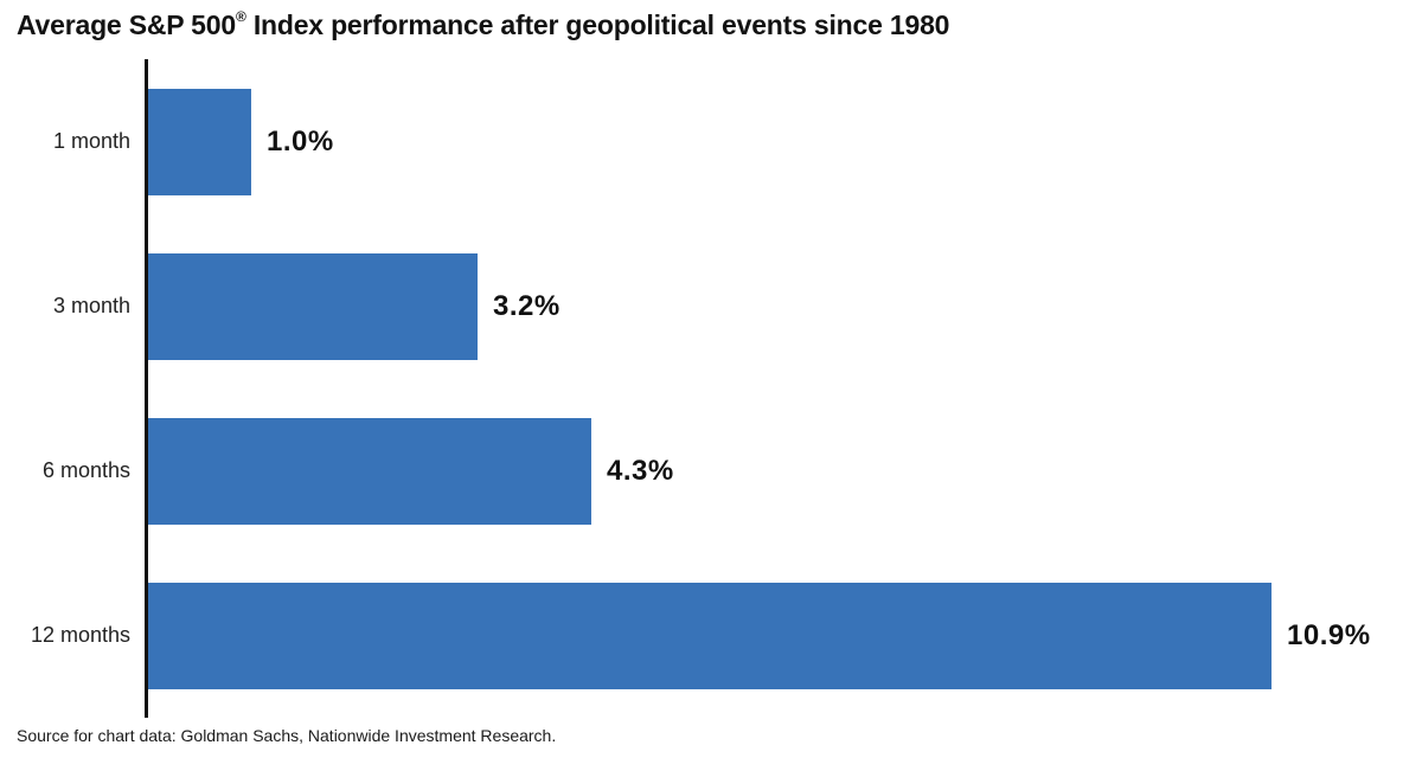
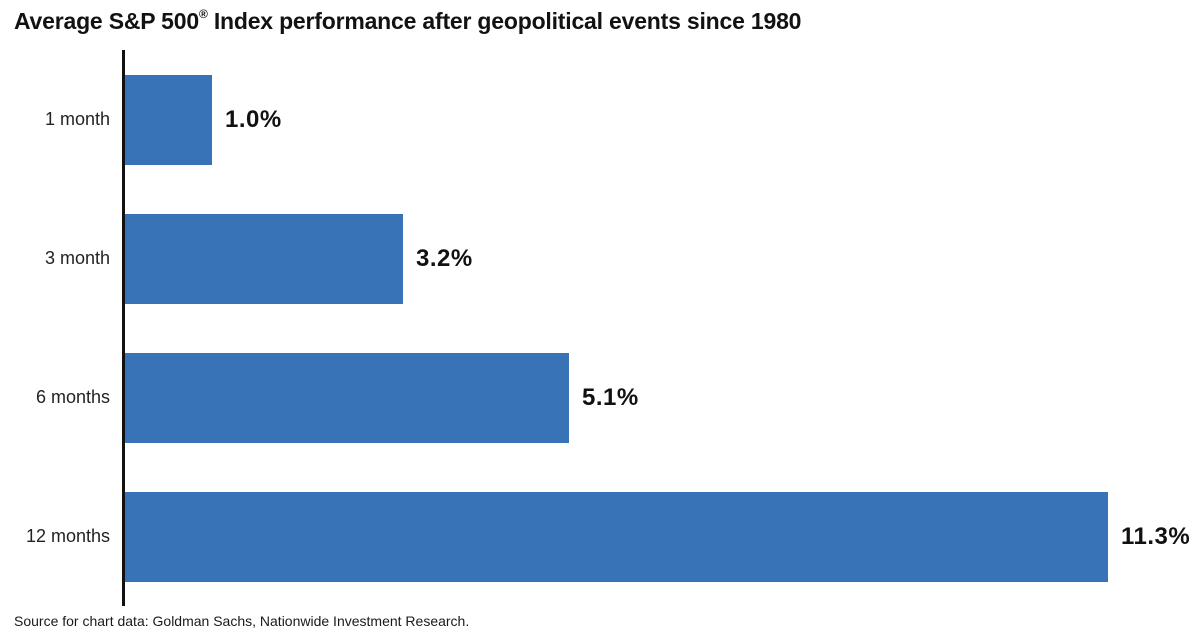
6 months: 4.3% -> 5.1%
12 months: 10.9% -> 11.3%
